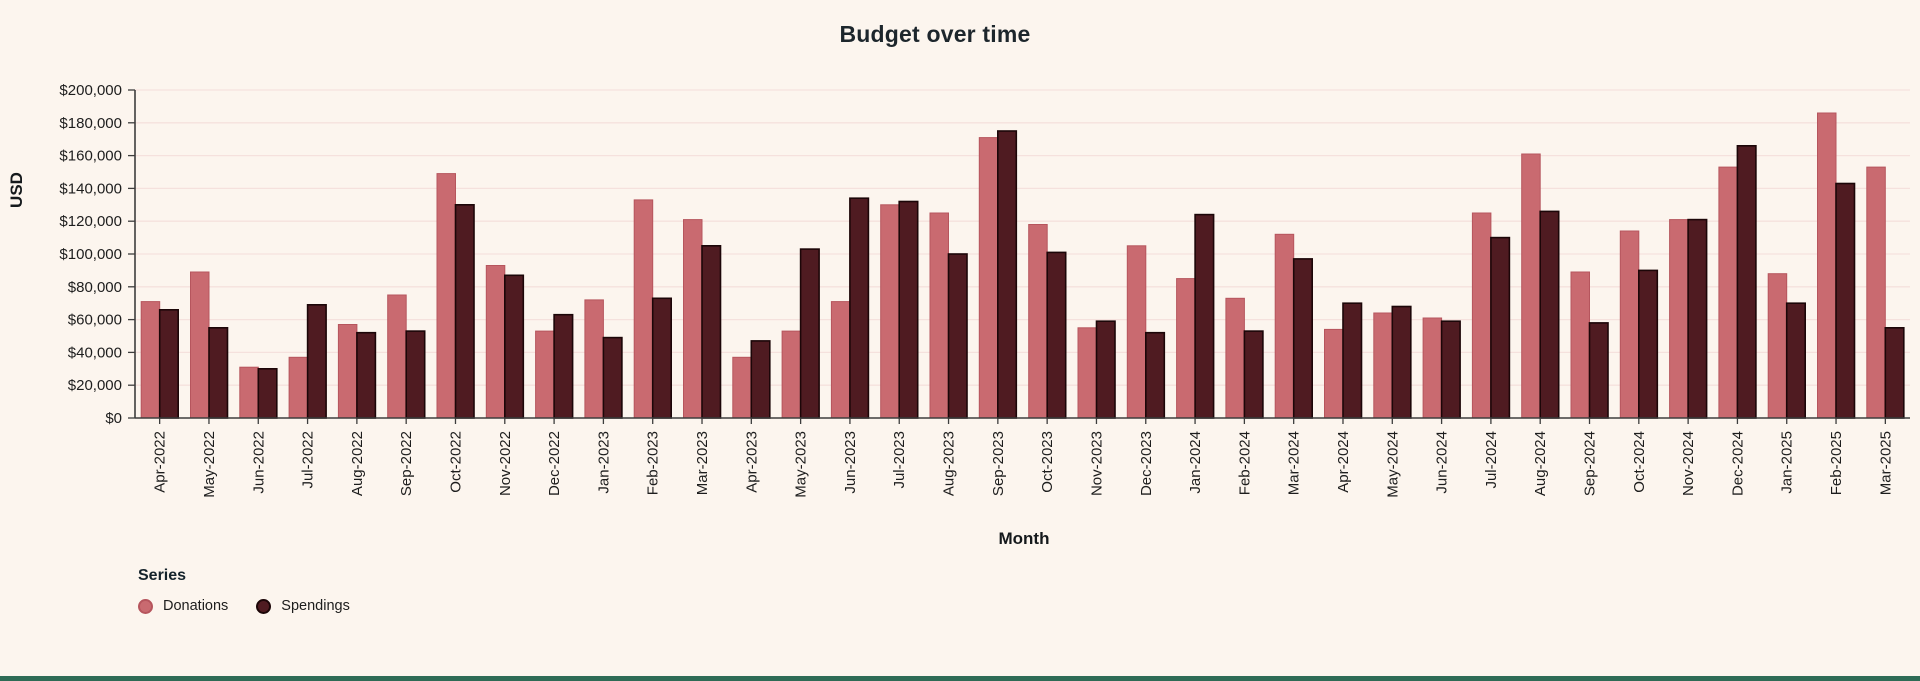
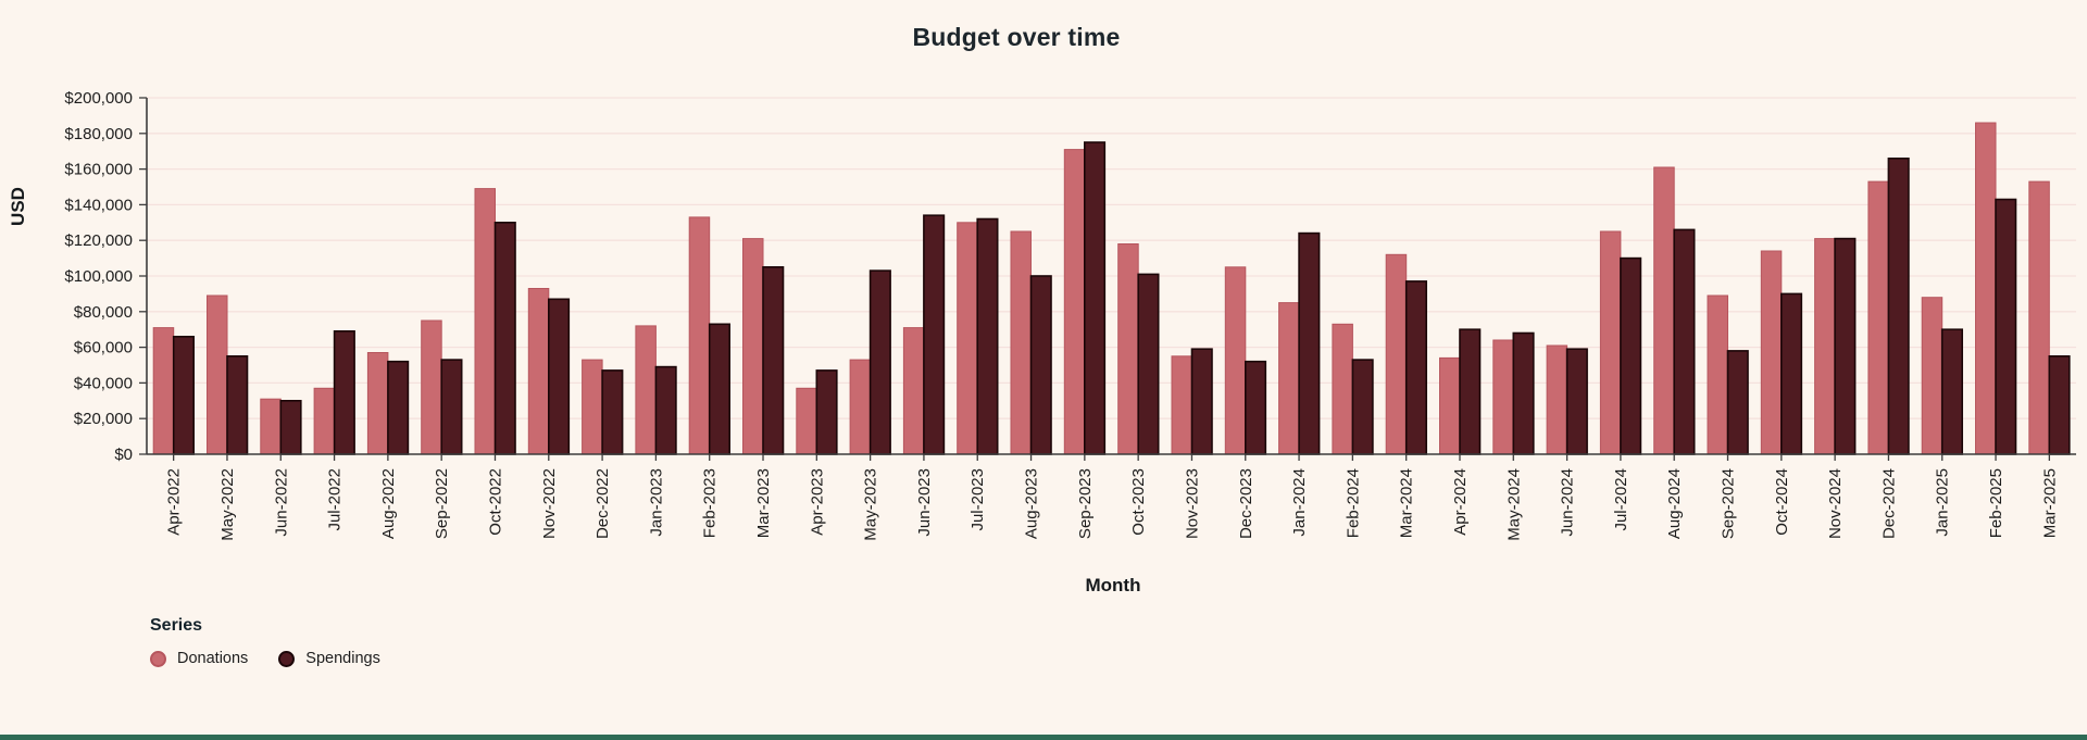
Spendings/Dec-2022: $63000 -> $47000
